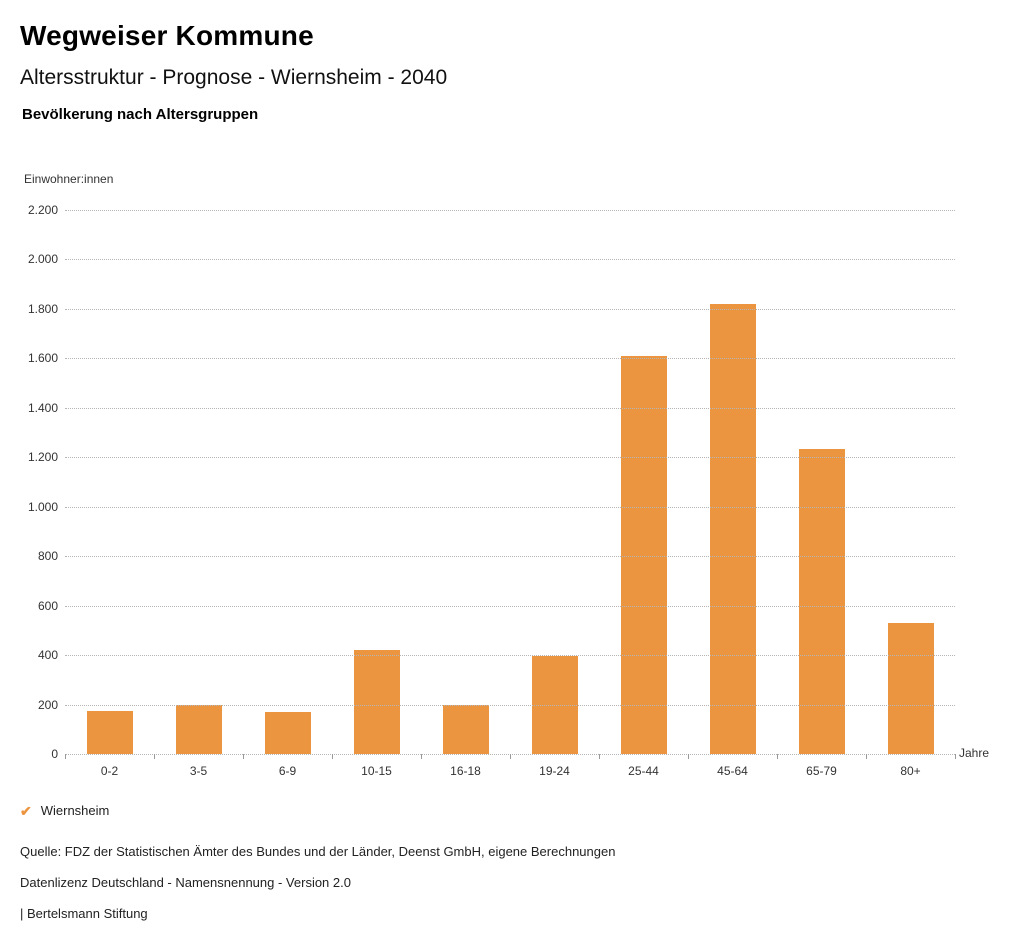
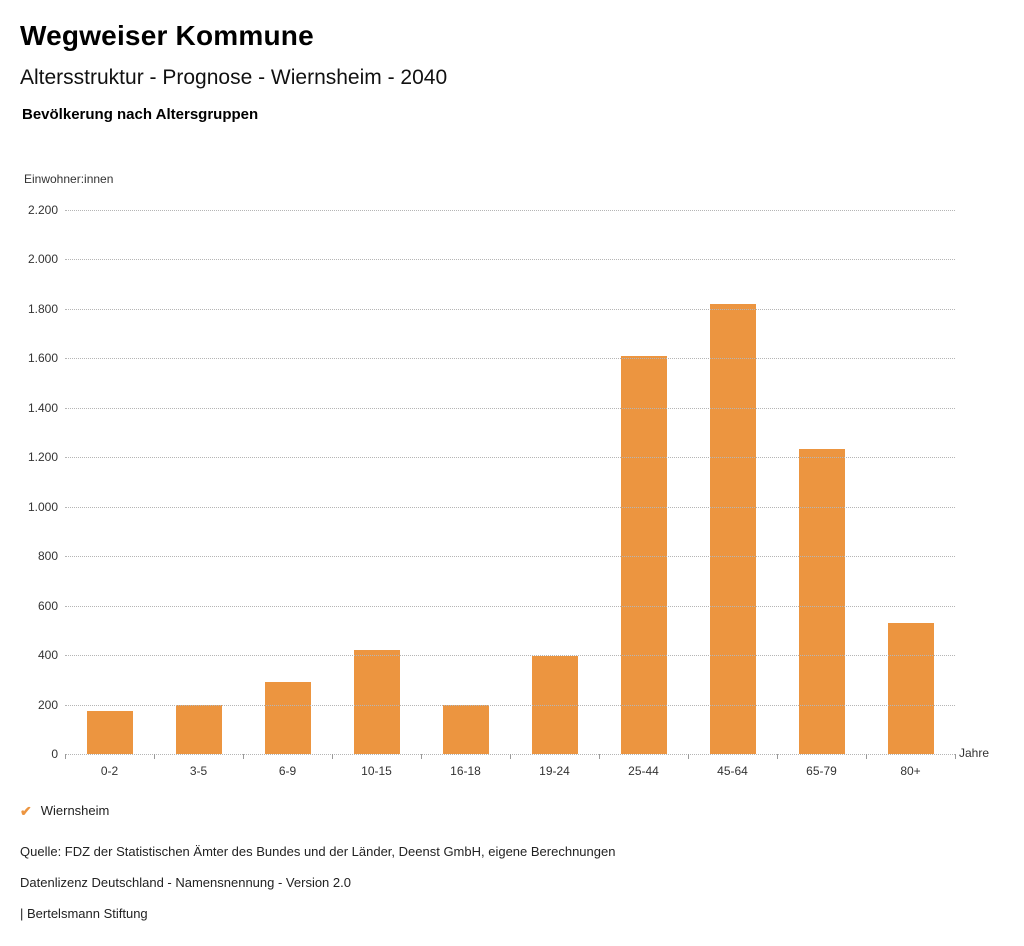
6-9: 170 -> 290
